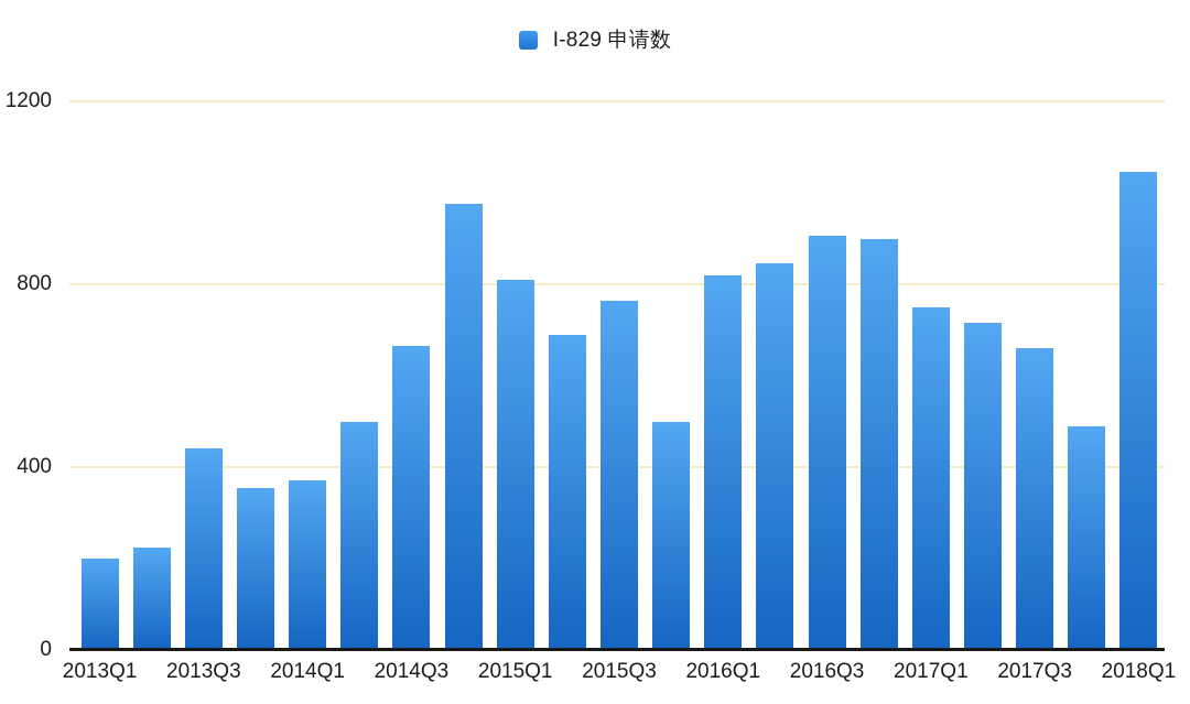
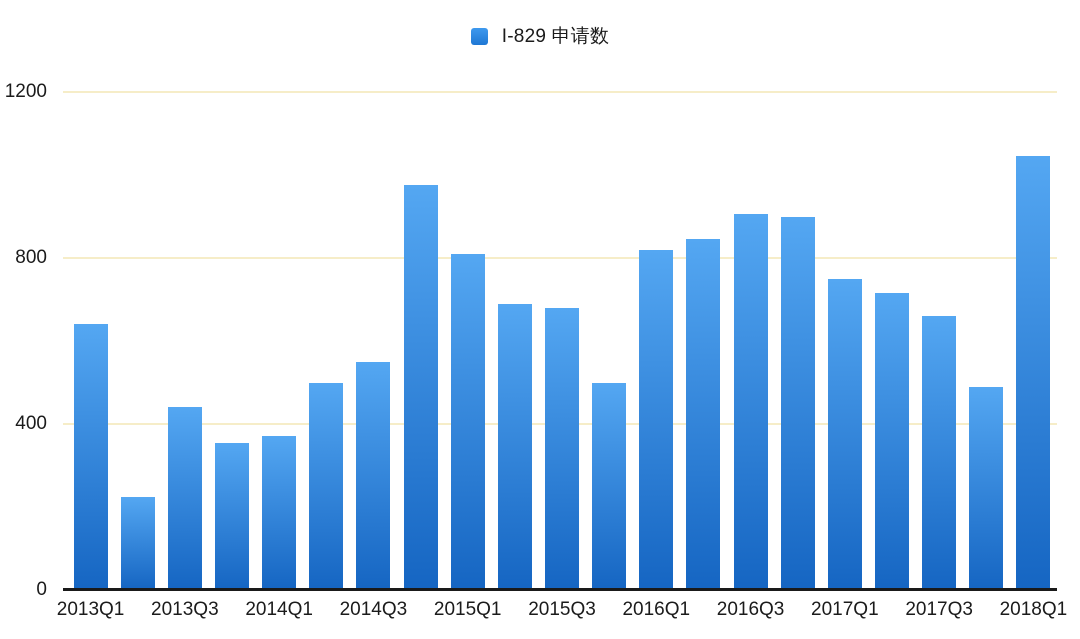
2013Q1: 200 -> 640
2014Q3: 660 -> 550
2015Q3: 760 -> 680
